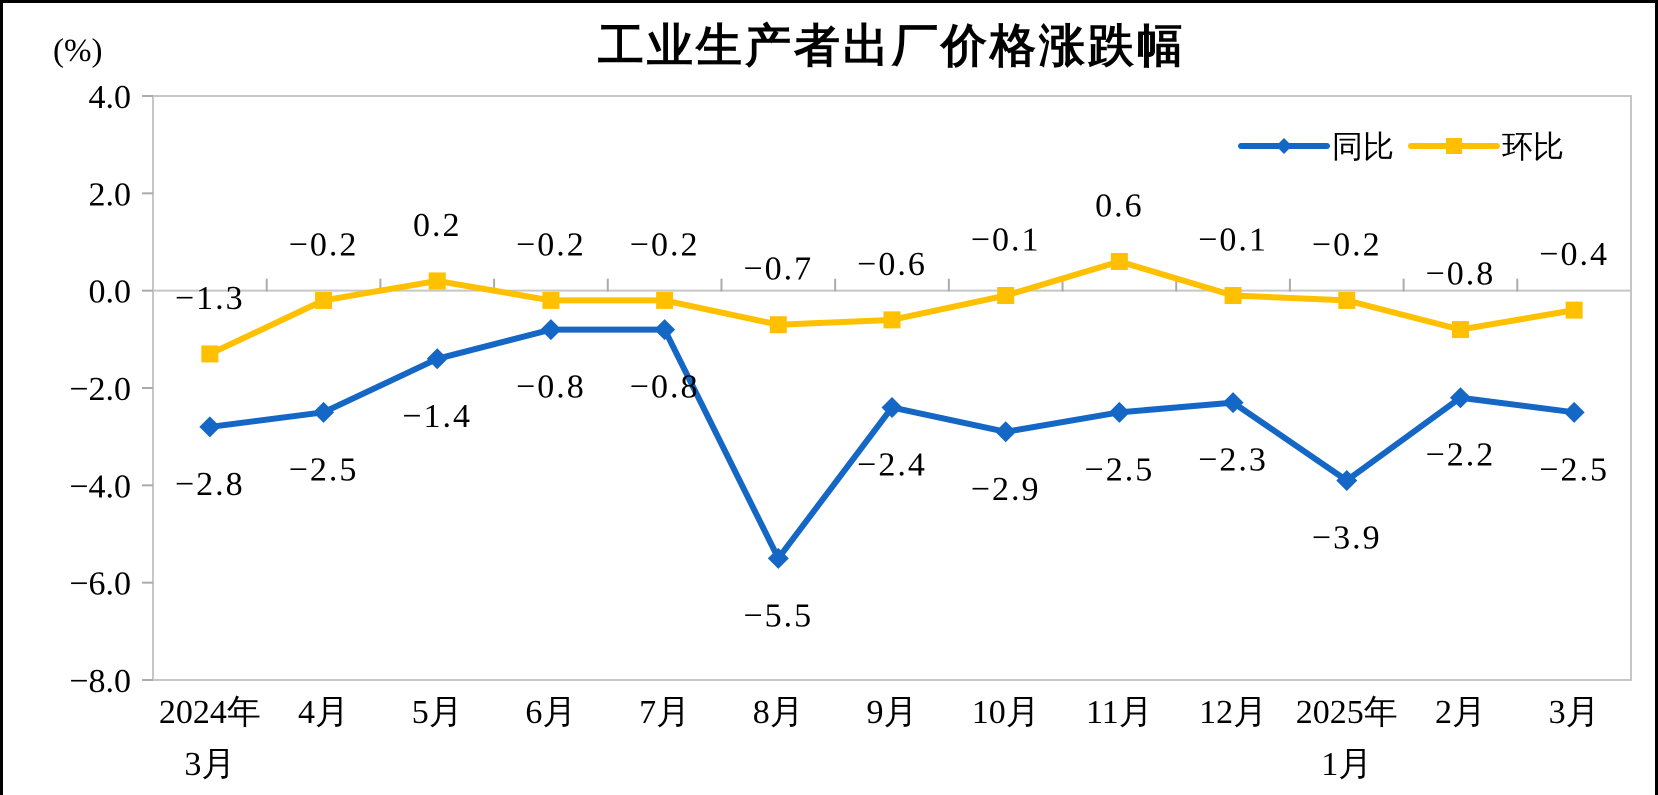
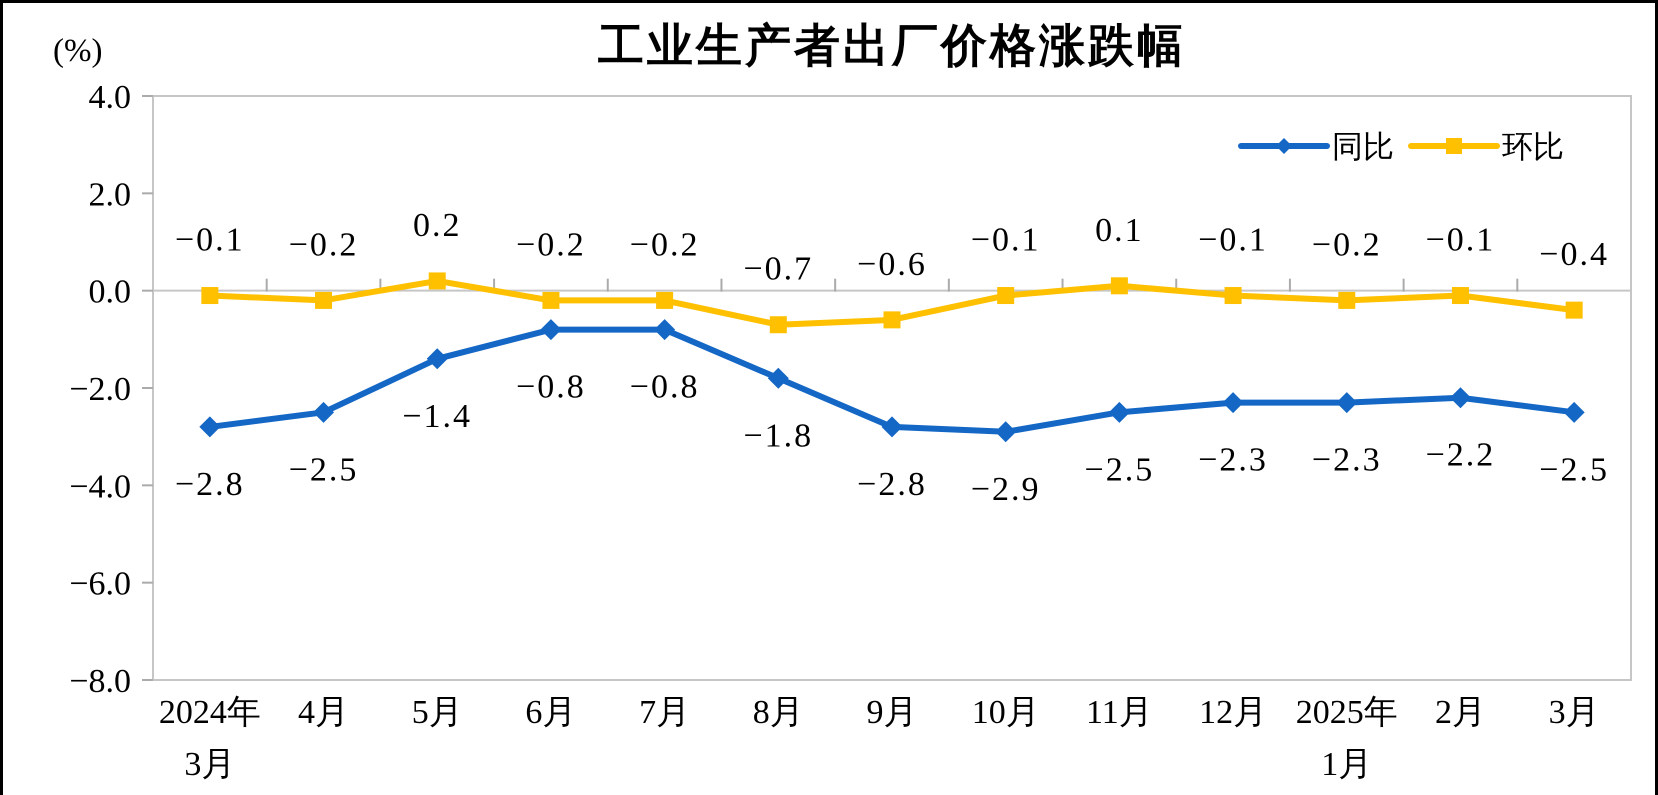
环比/2024年 3月: −1.3 -> −0.1
同比/8月: −5.5 -> −1.8
同比/9月: −2.4 -> −2.8
环比/11月: 0.6 -> 0.1
同比/2025年 1月: −3.9 -> −2.3
环比/2月: −0.8 -> −0.1
